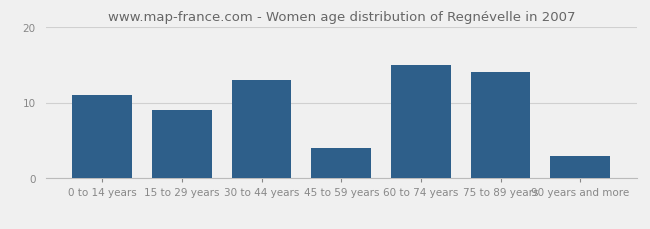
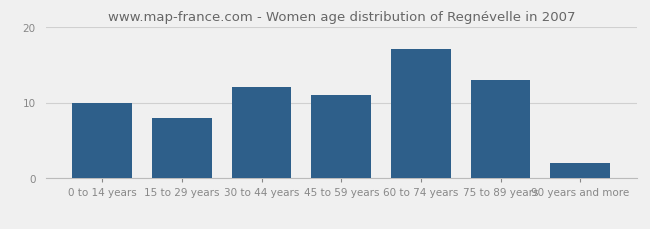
0 to 14 years: 11 -> 10
15 to 29 years: 9 -> 8
30 to 44 years: 13 -> 12
45 to 59 years: 4 -> 11
60 to 74 years: 15 -> 17
75 to 89 years: 14 -> 13
90 years and more: 3 -> 2
